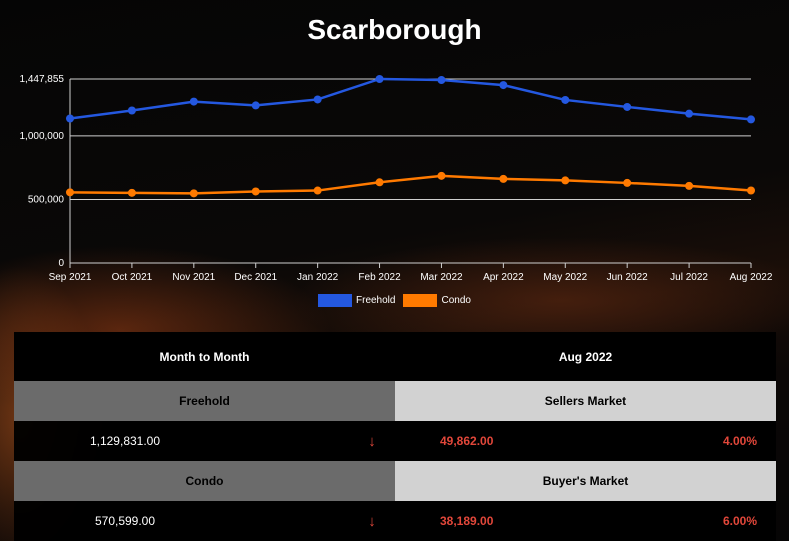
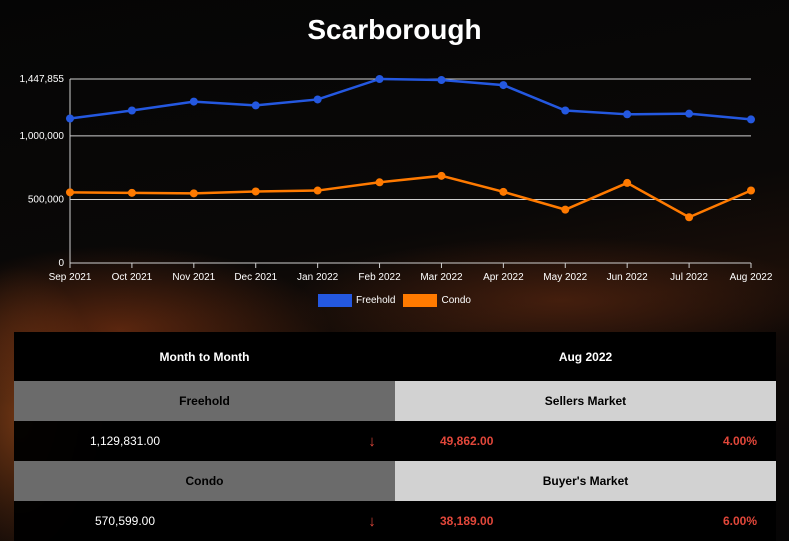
Condo/Apr 2022: 660000 -> 560000
Freehold/May 2022: 1280000 -> 1200000
Condo/May 2022: 650000 -> 420000
Freehold/Jun 2022: 1230000 -> 1170000
Condo/Jul 2022: 610000 -> 360000
